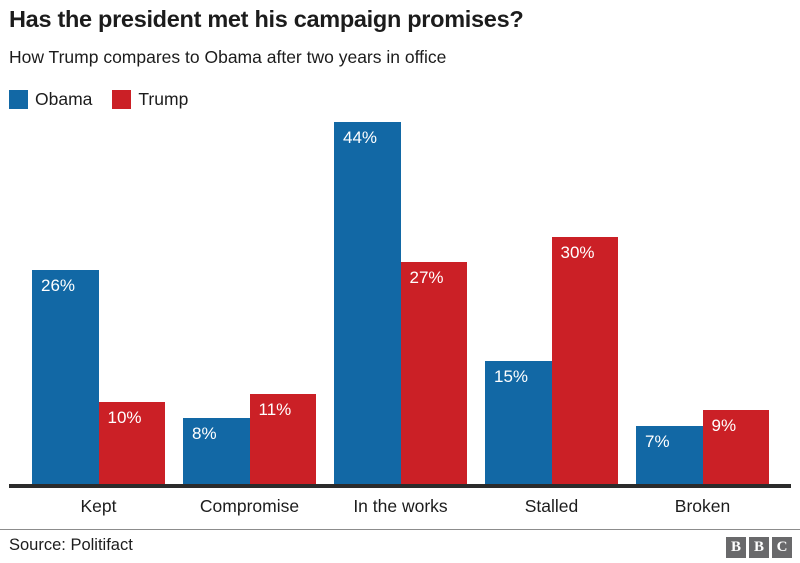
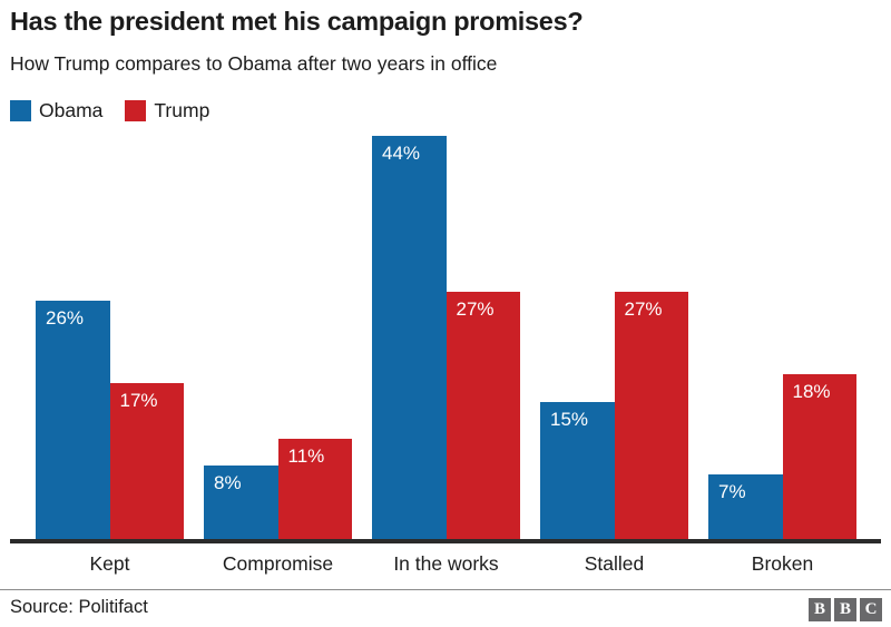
Trump/Kept: 10% -> 17%
Trump/Stalled: 30% -> 27%
Trump/Broken: 9% -> 18%
